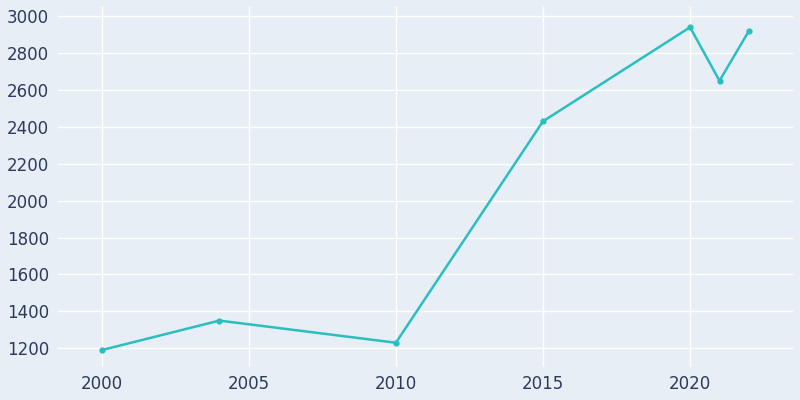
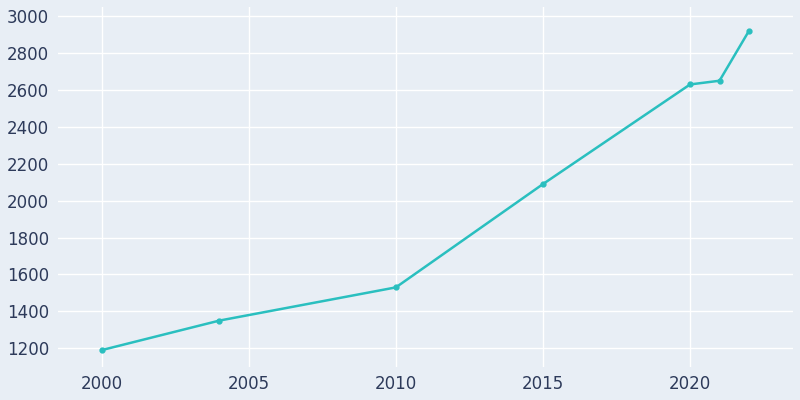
2010: 1230 -> 1530
2015: 2430 -> 2090
2020: 2940 -> 2630
